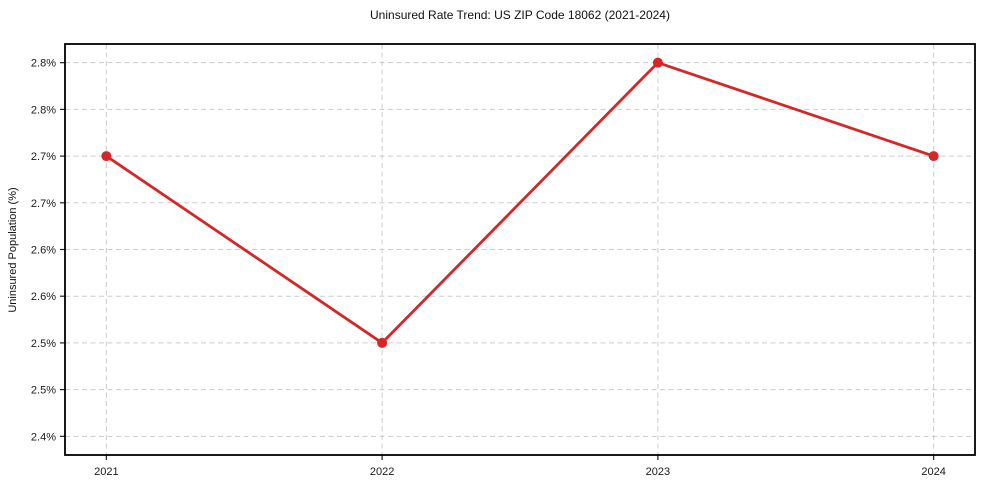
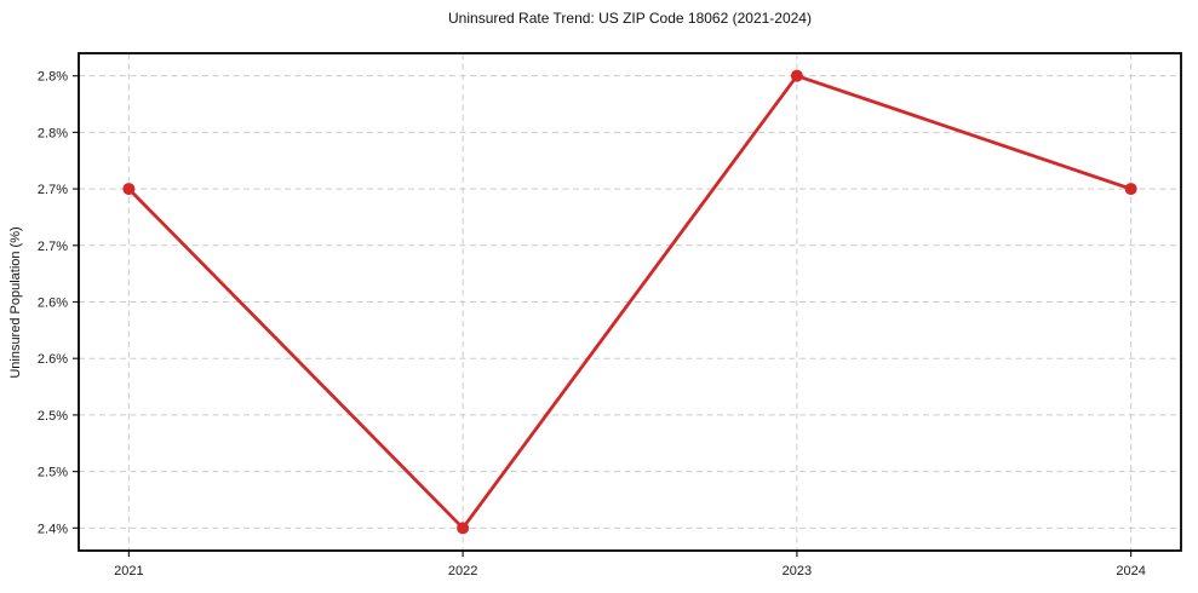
2022: 2.5% -> 2.4%
